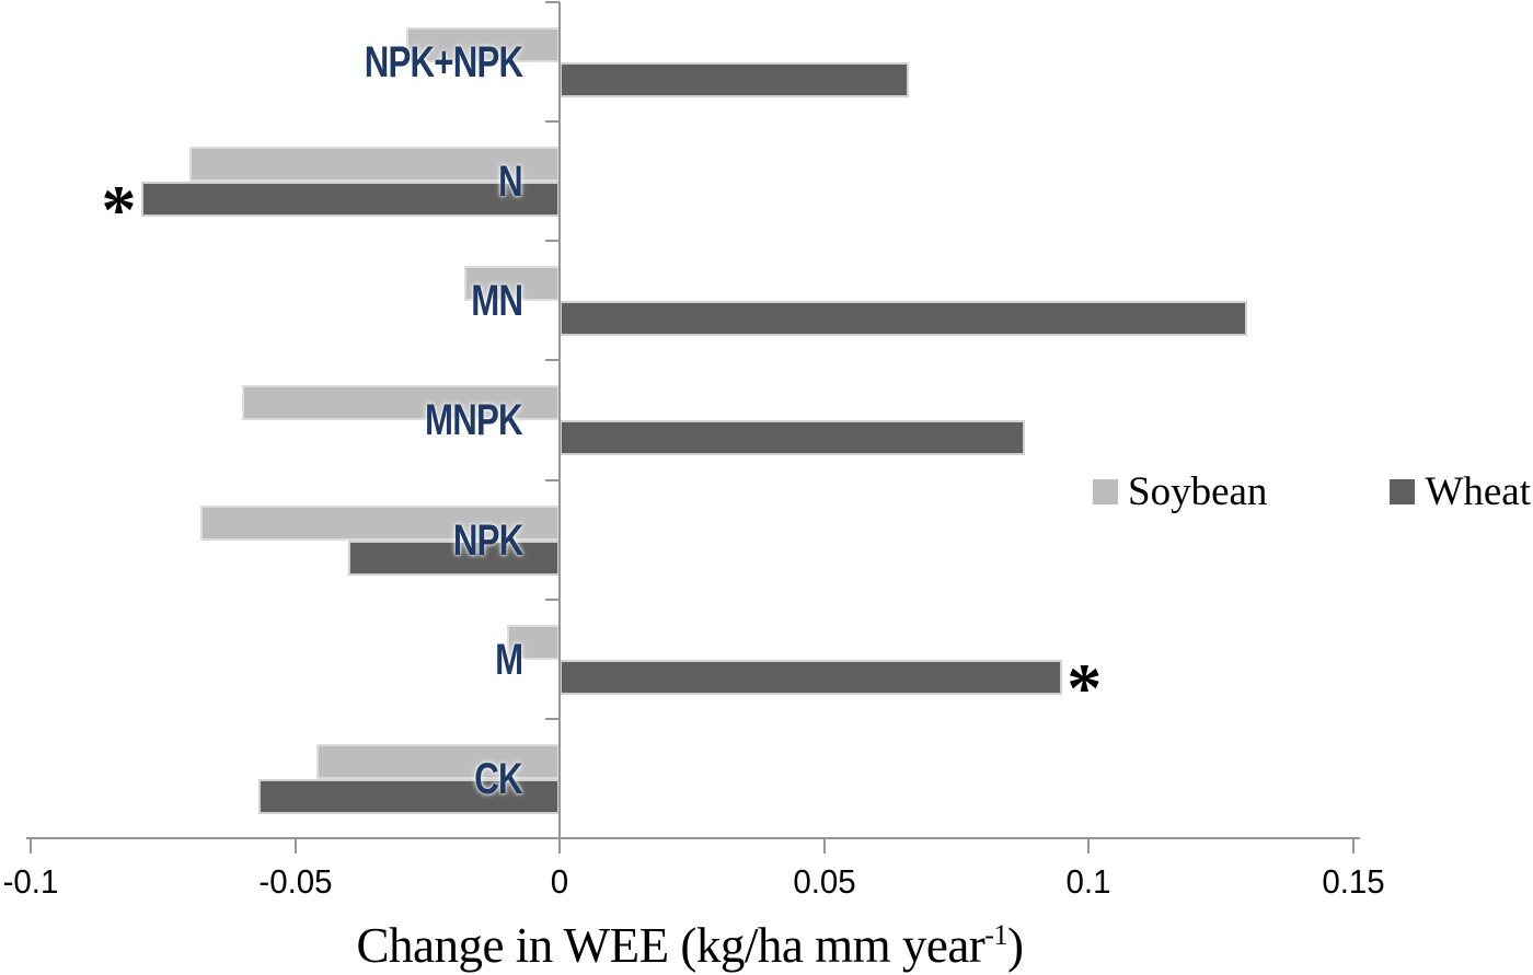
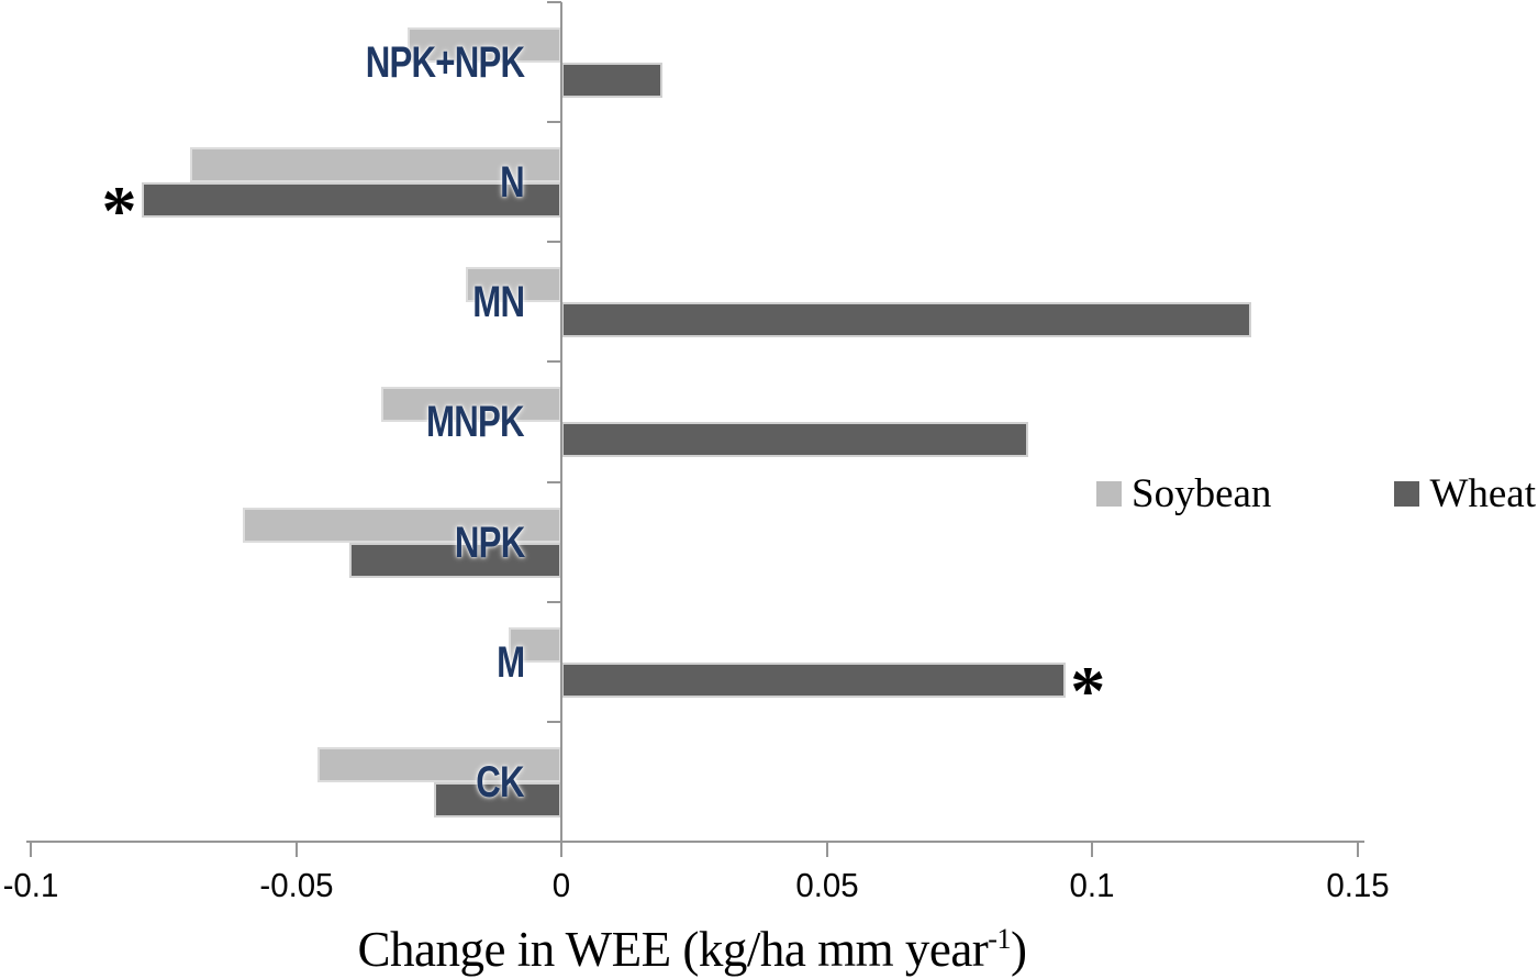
Wheat/NPK+NPK: 0.066 -> 0.019
Soybean/MNPK: -0.060 -> -0.034
Soybean/NPK: -0.068 -> -0.060
Wheat/CK: -0.057 -> -0.024
